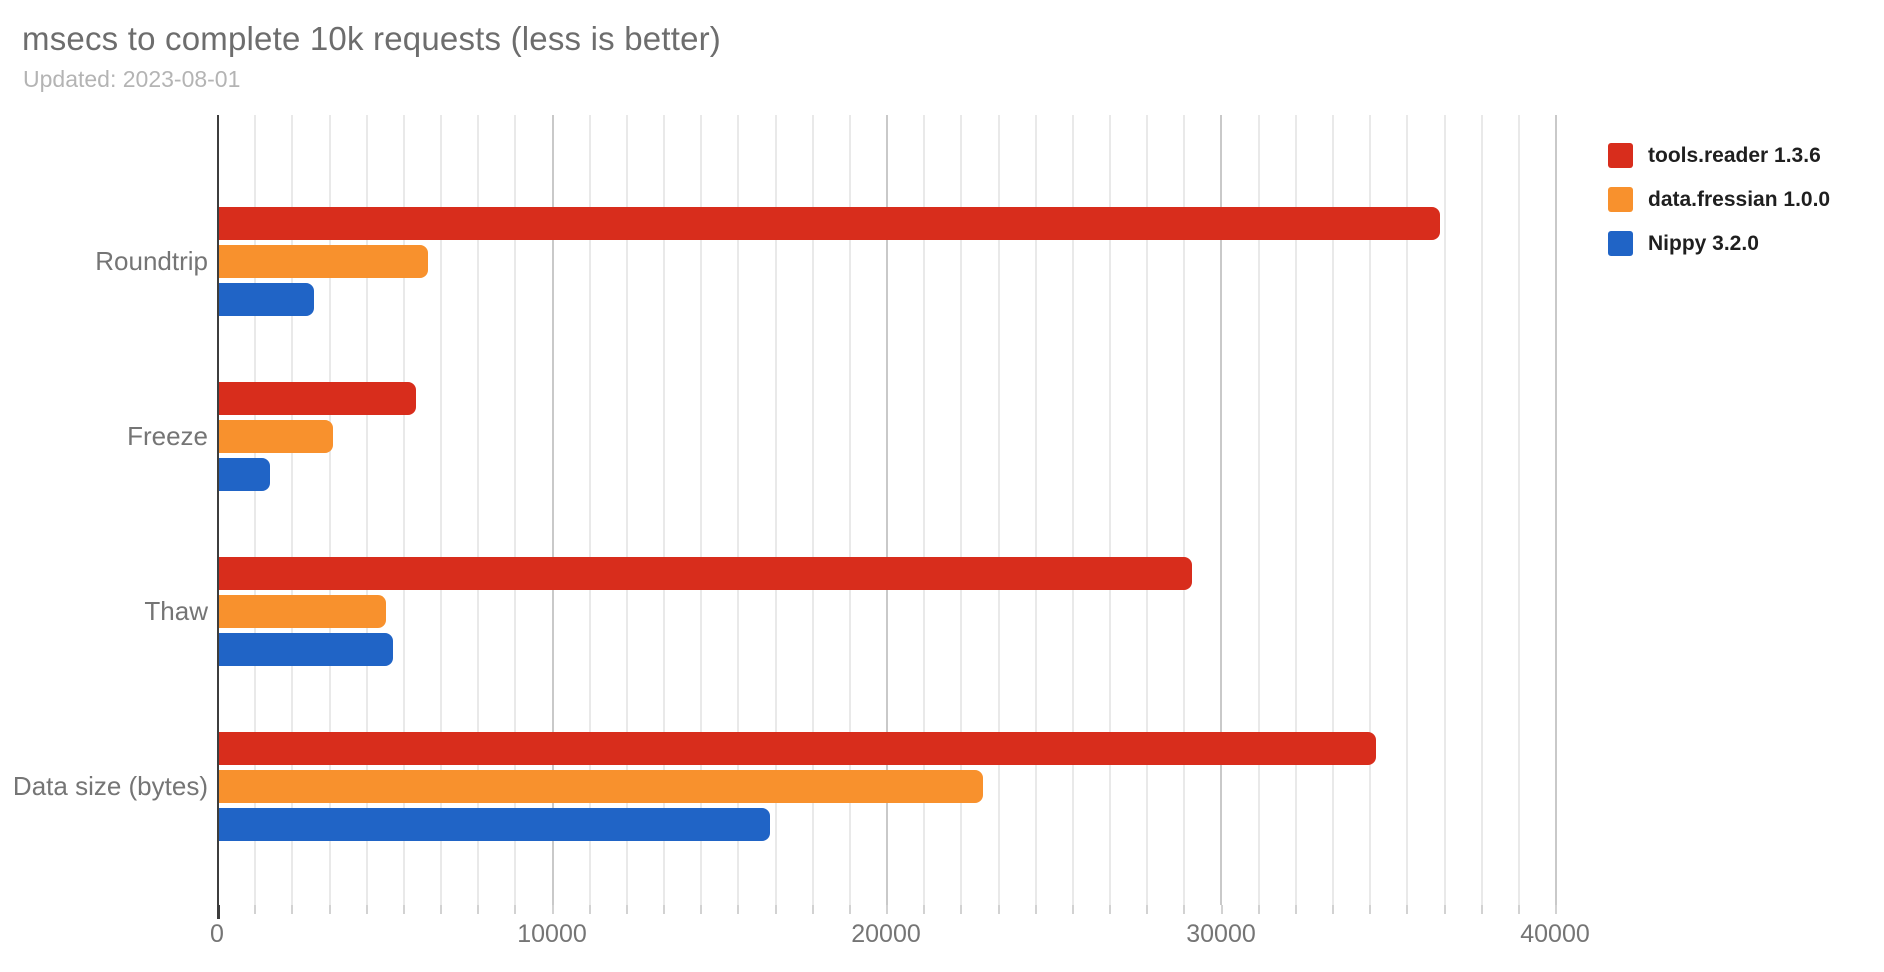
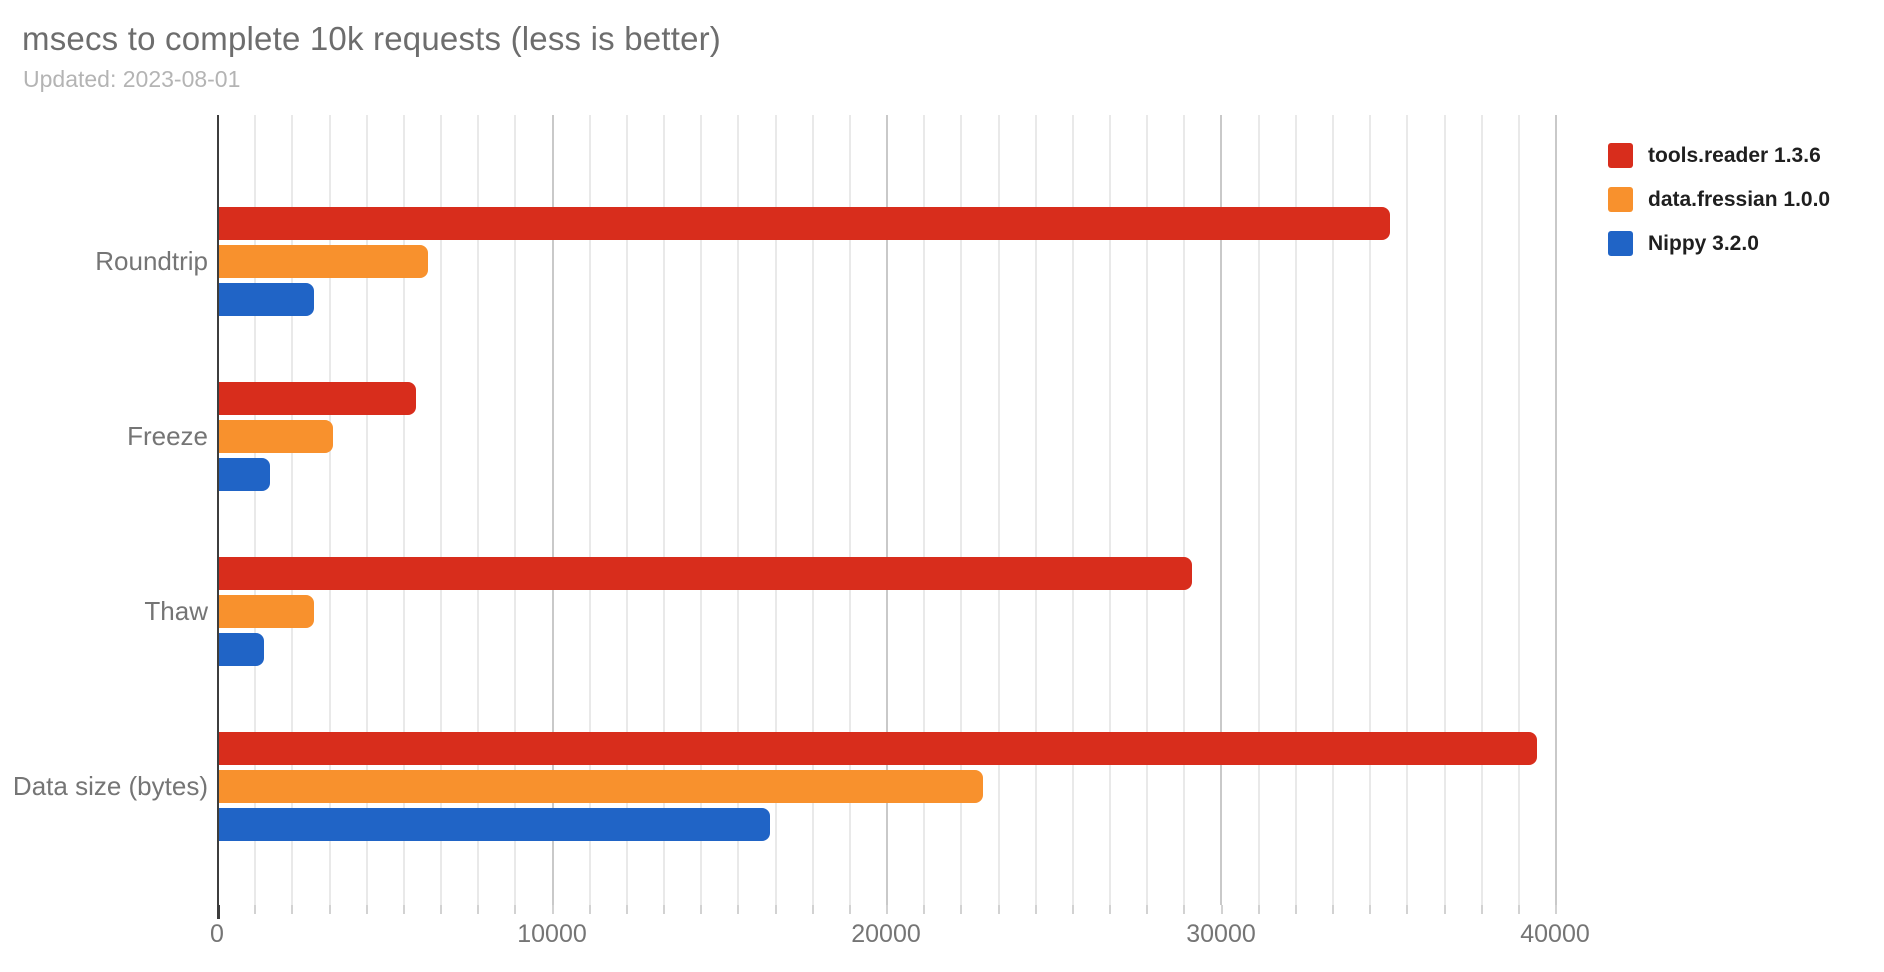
tools.reader 1.3.6/Roundtrip: 36500 -> 35000
data.fressian 1.0.0/Thaw: 5000 -> 2800
Nippy 3.2.0/Thaw: 5200 -> 1400
tools.reader 1.3.6/Data size (bytes): 34600 -> 39400
